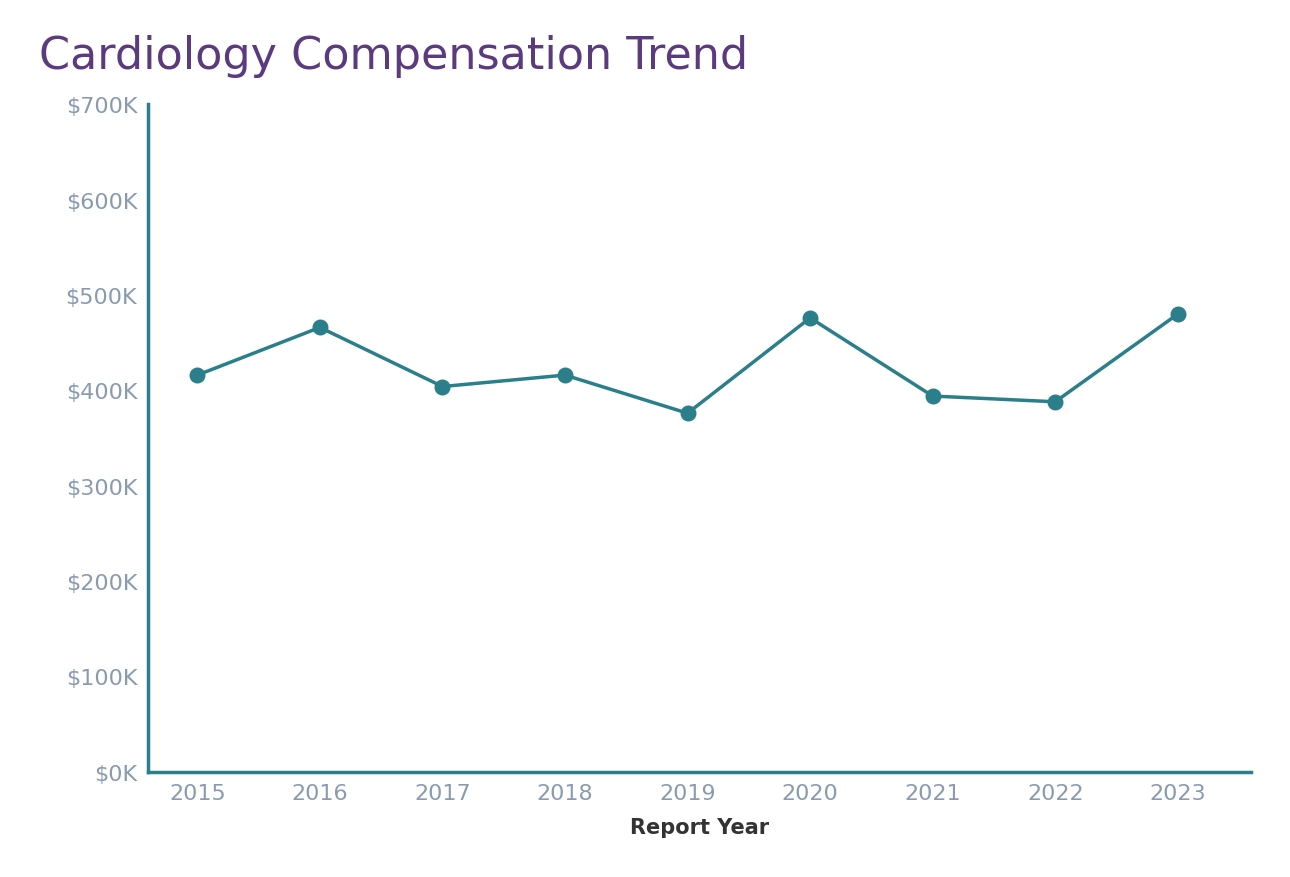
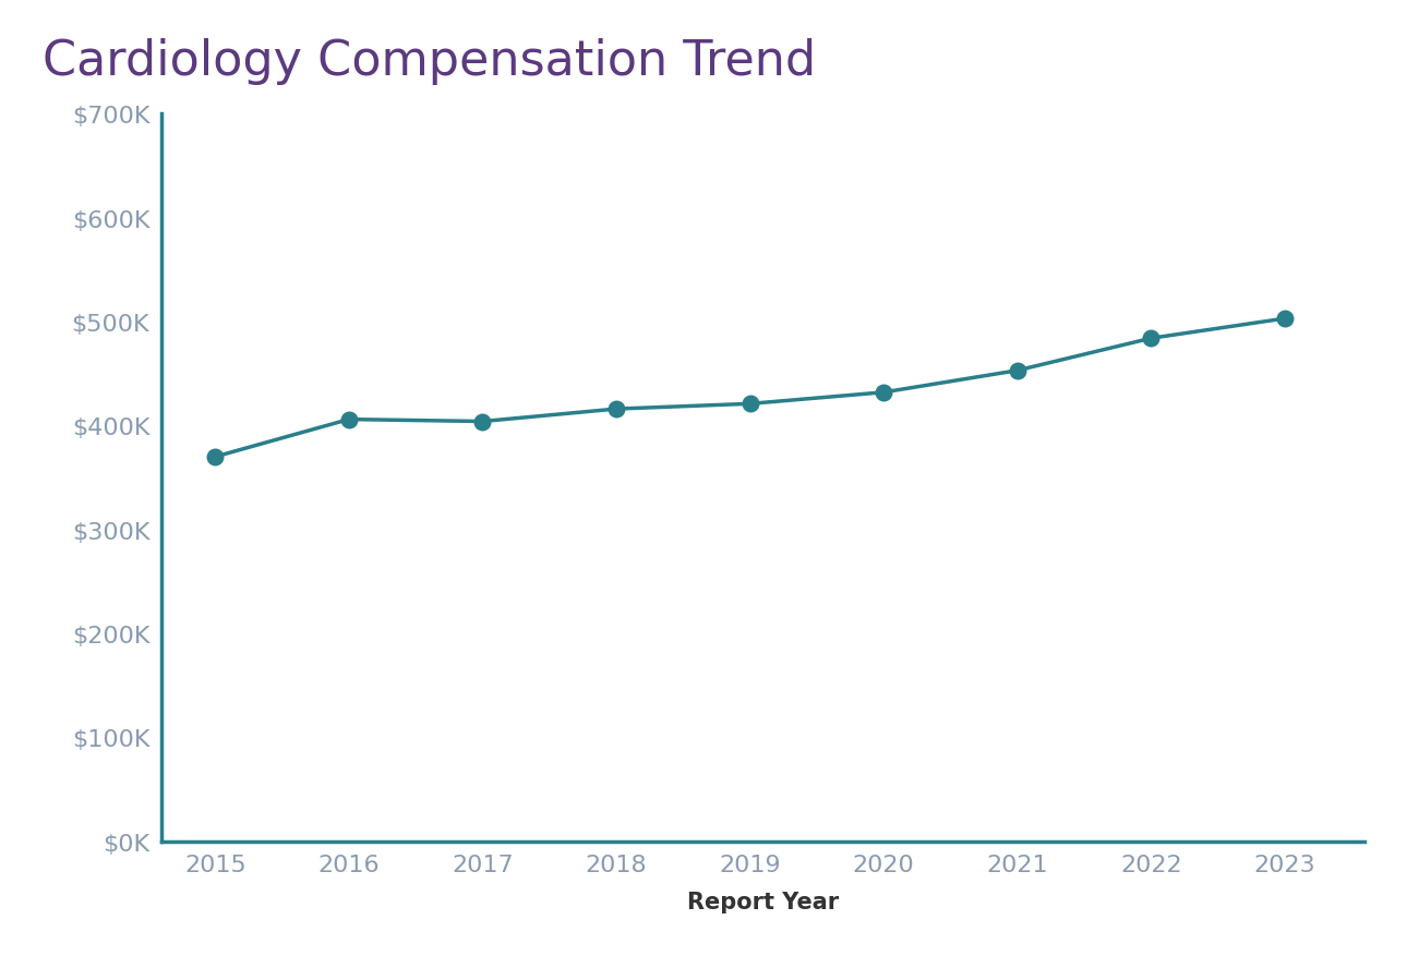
2015: $416K -> $370K
2016: $466K -> $406K
2019: $376K -> $421K
2020: $476K -> $432K
2021: $394K -> $453K
2022: $388K -> $484K
2023: $480K -> $503K
